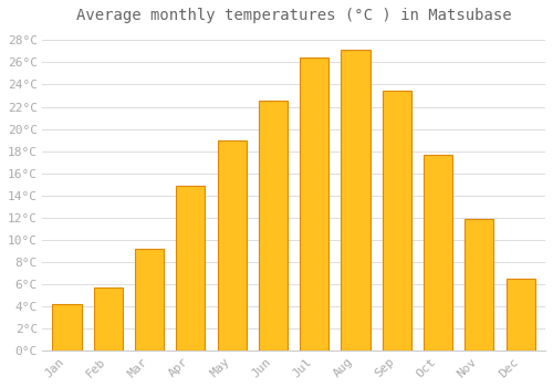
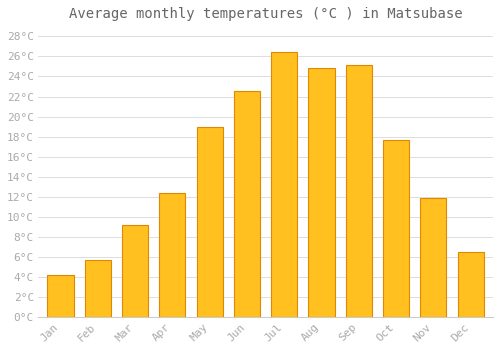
Apr: 14.9°C -> 12.4°C
Aug: 27.1°C -> 24.8°C
Sep: 23.5°C -> 25.1°C
